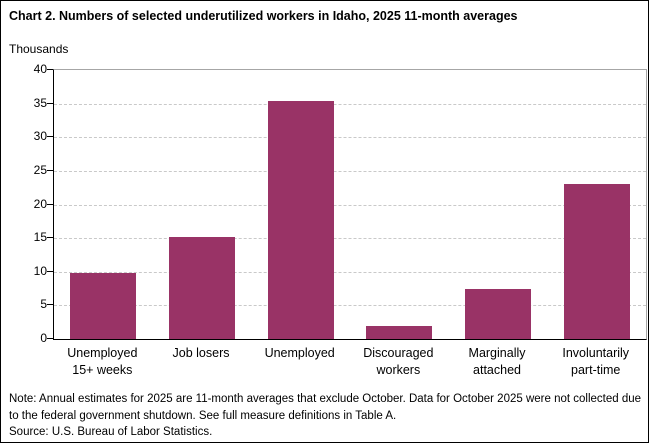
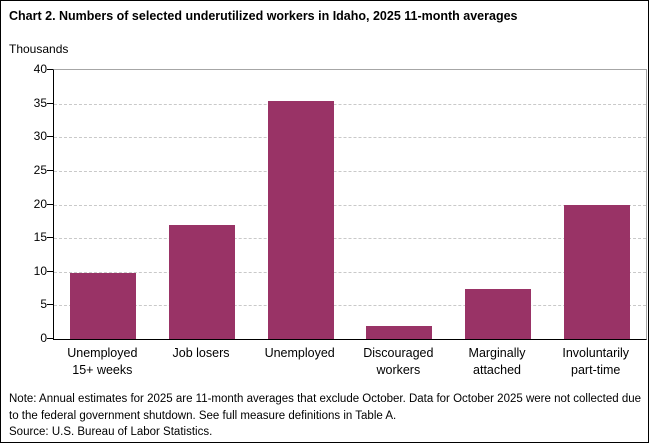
Job losers: 15 -> 17
Involuntarily part-time: 23 -> 20
